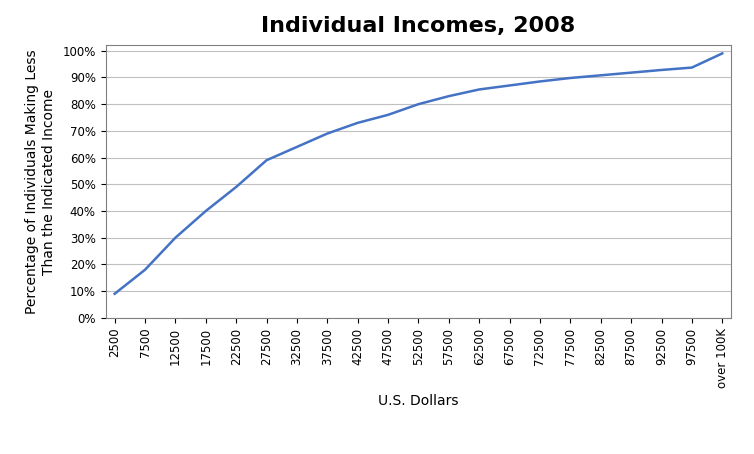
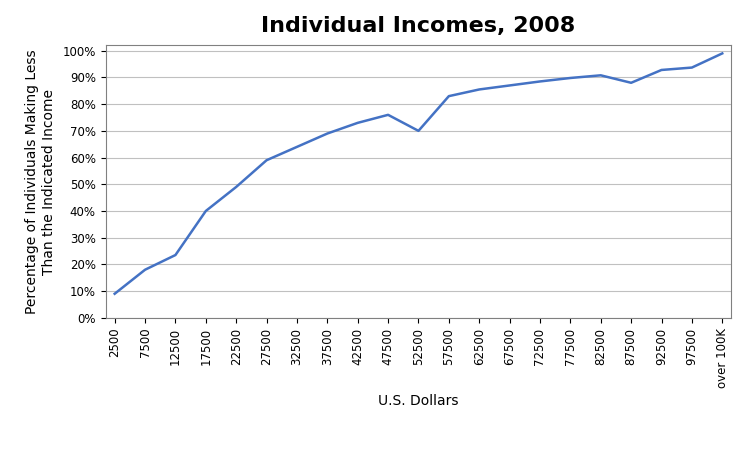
12500: 30.0% -> 23.5%
52500: 80.0% -> 70.0%
87500: 91.8% -> 88.0%
